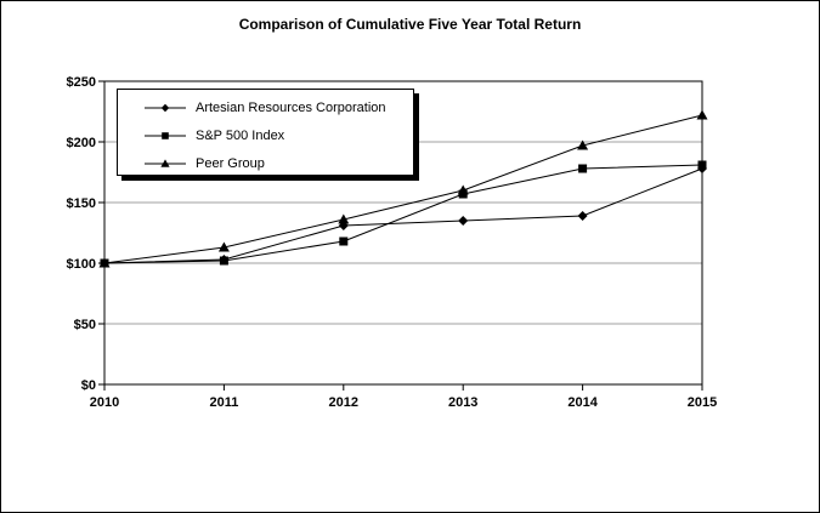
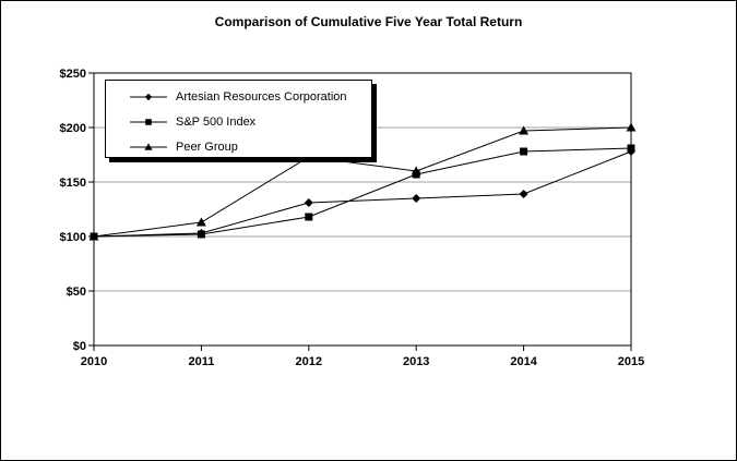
Peer Group/2012: $136 -> $173
Peer Group/2015: $222 -> $200
